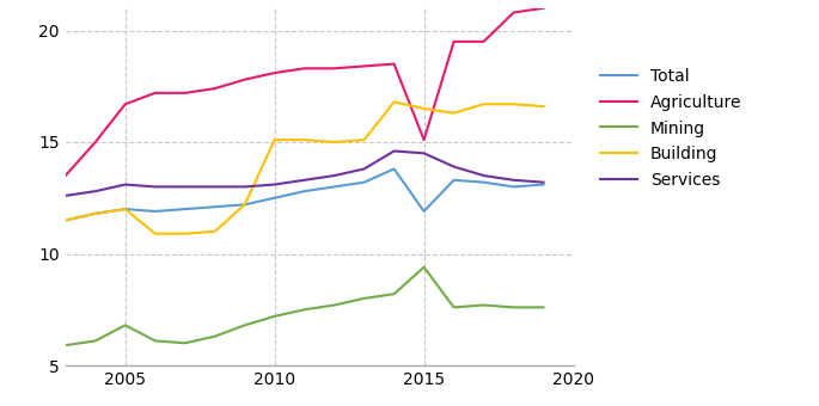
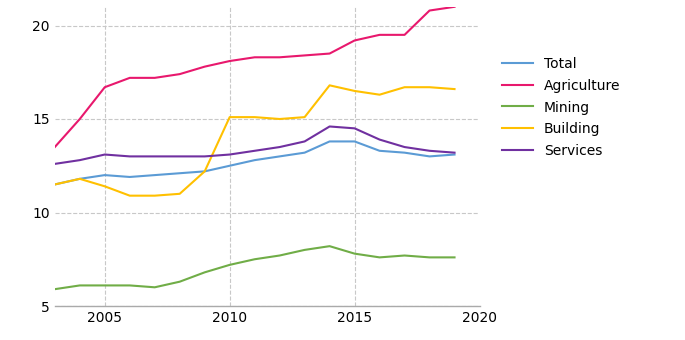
Mining/2005: 6.8 -> 6.1
Building/2005: 12.0 -> 11.4
Total/2015: 11.9 -> 13.8
Agriculture/2015: 15.1 -> 19.2
Mining/2015: 9.4 -> 7.8
